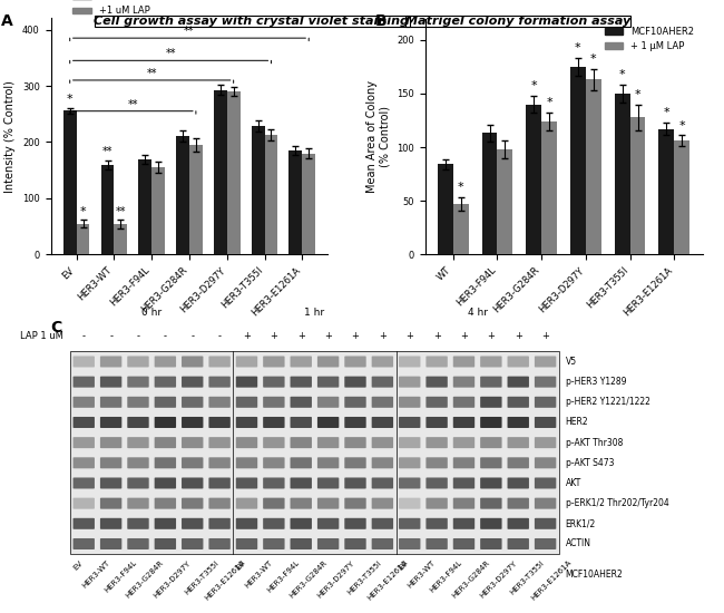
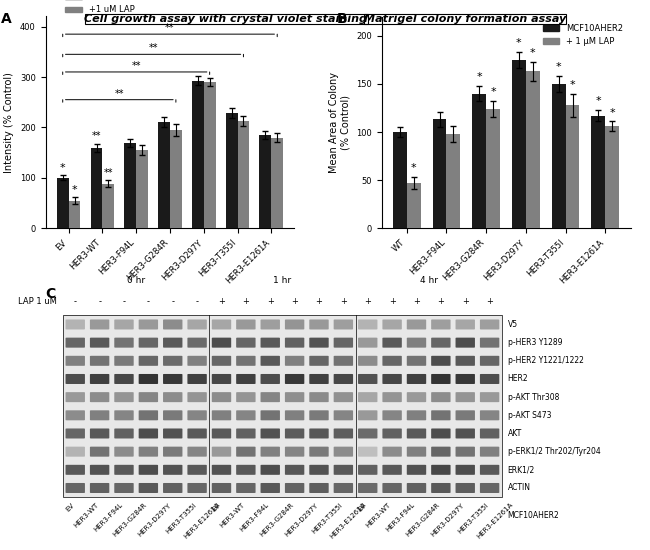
MCF10AHER2/EV: 256 -> 100
+1 uM LAP/HER3-WT: 54 -> 88
MCF10AHER2/WT: 84 -> 100
